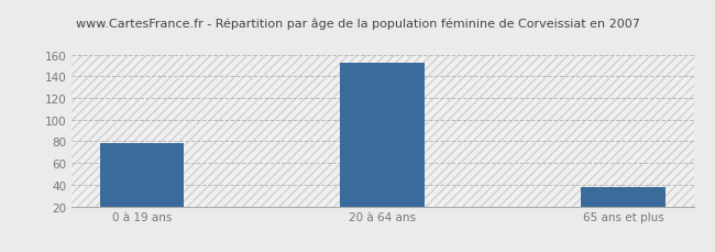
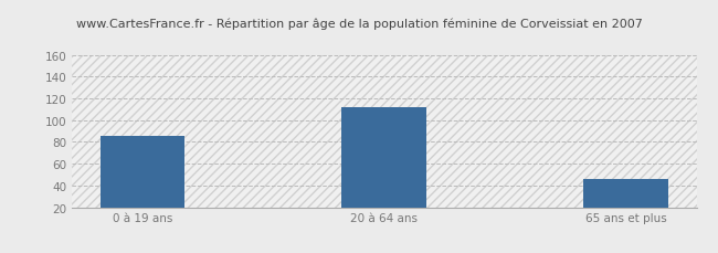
0 à 19 ans: 78 -> 86
20 à 64 ans: 153 -> 112
65 ans et plus: 38 -> 46
